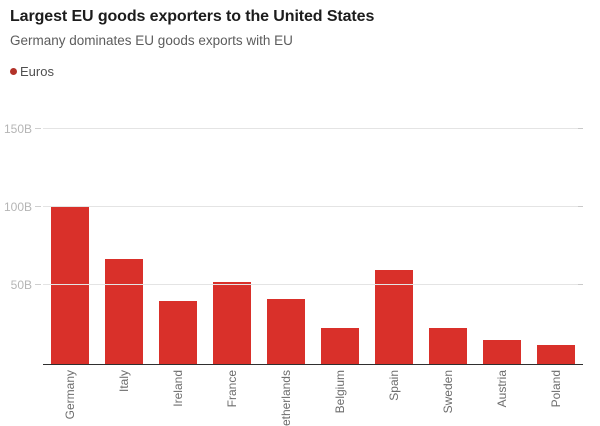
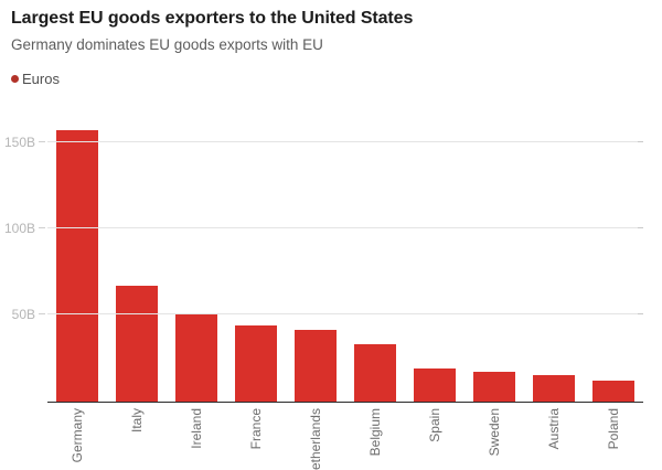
Germany: 101B -> 157B
Ireland: 40B -> 51B
France: 52B -> 44B
Belgium: 23B -> 33B
Spain: 60B -> 19B
Sweden: 23B -> 17B
